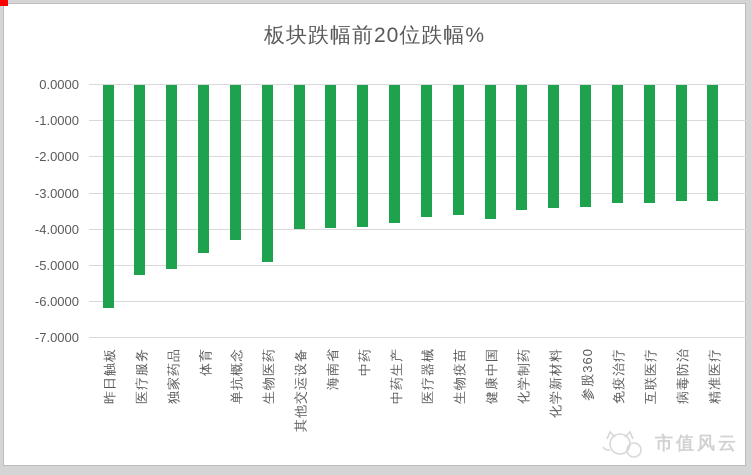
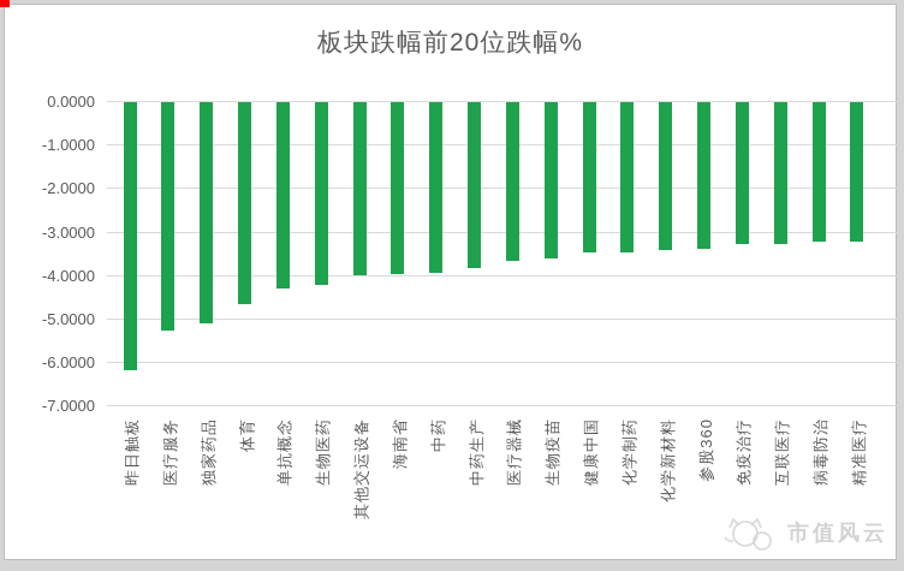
生物医药: -4.9 -> -4.2
健康中国: -3.7 -> -3.5
